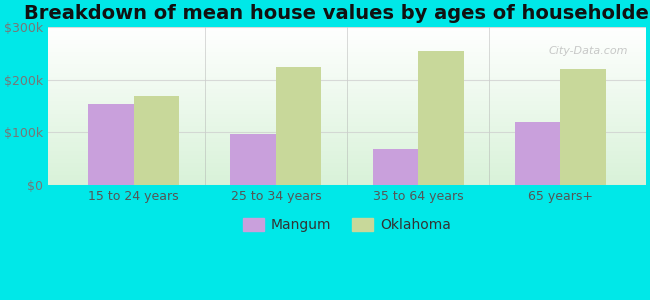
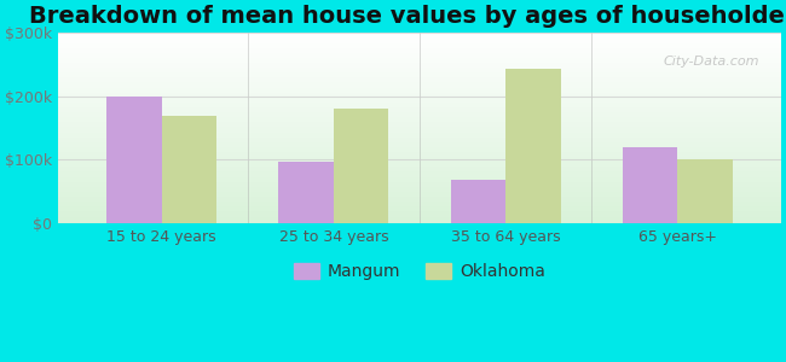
Mangum/15 to 24 years: $155k -> $200k
Oklahoma/25 to 34 years: $225k -> $180k
Oklahoma/35 to 64 years: $255k -> $244k
Oklahoma/65 years+: $220k -> $100k
